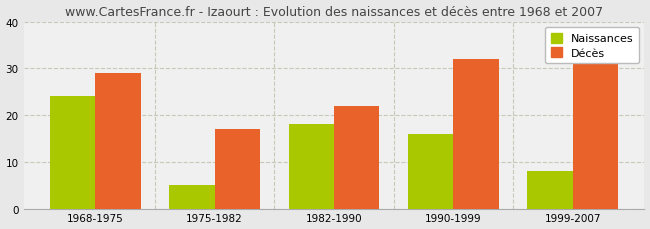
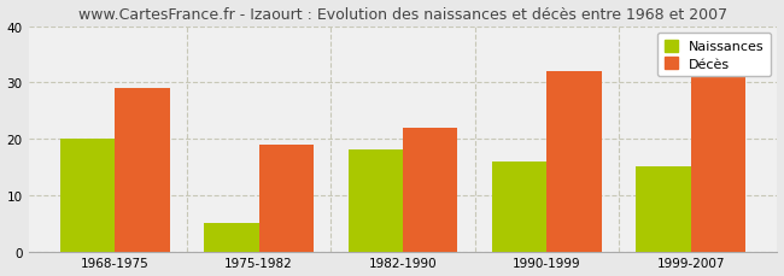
Naissances/1968-1975: 24 -> 20
Décès/1975-1982: 17 -> 19
Naissances/1999-2007: 8 -> 15
